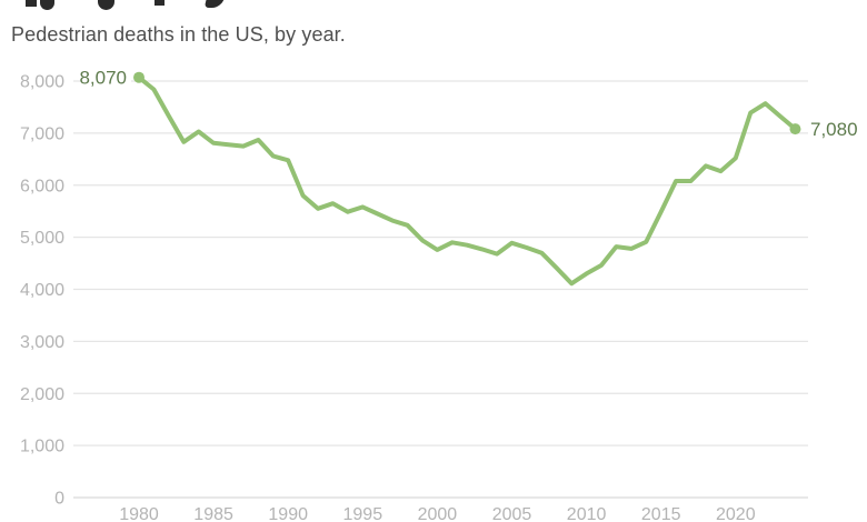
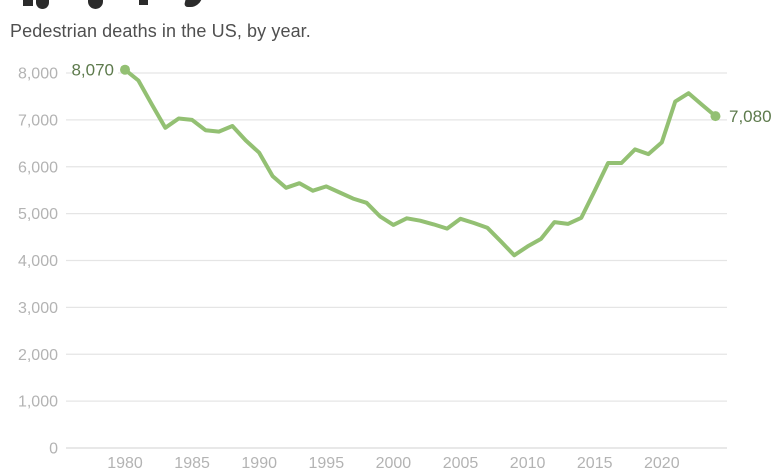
1985: 6800 -> 7000
1990: 6500 -> 6300
